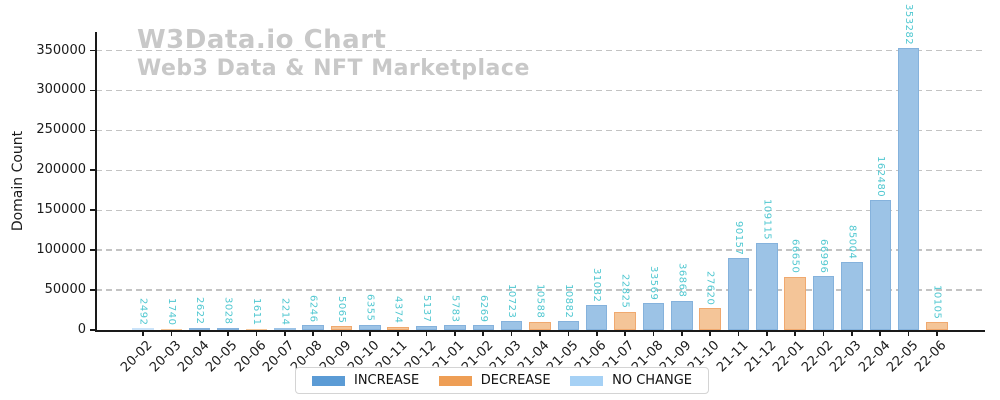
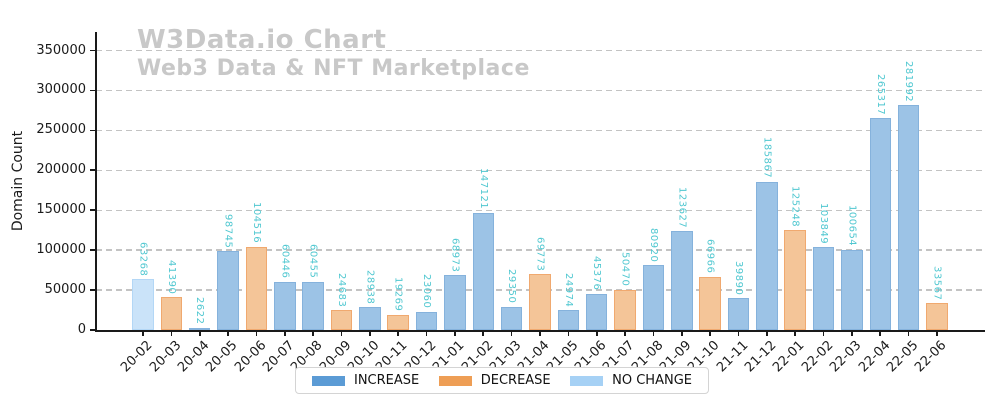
20-02: 2492 -> 63268
20-03: 1740 -> 41390
20-05: 3028 -> 98745
20-06: 1611 -> 104516
20-07: 2214 -> 60446
20-08: 6246 -> 60455
20-09: 5065 -> 24683
20-10: 6355 -> 28938
20-11: 4374 -> 19269
20-12: 5137 -> 23060
21-01: 5783 -> 68973
21-02: 6269 -> 147121
21-03: 10723 -> 29350
21-04: 10588 -> 69773
21-05: 10882 -> 24974
21-06: 31082 -> 45376
21-07: 22825 -> 50470
21-08: 33569 -> 80920
21-09: 36868 -> 123627
21-10: 27620 -> 66966
21-11: 90157 -> 39890
21-12: 109115 -> 185867
22-01: 66650 -> 125248
22-02: 66996 -> 103849
22-03: 85004 -> 100654
22-04: 162480 -> 265317
22-05: 353282 -> 281992
22-06: 10105 -> 33567
